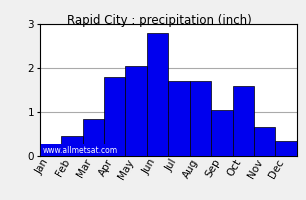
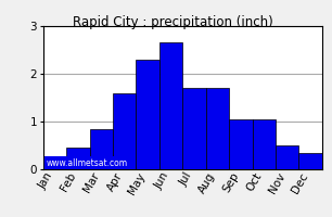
Apr: 1.80 -> 1.60
May: 2.05 -> 2.30
Jun: 2.80 -> 2.65
Oct: 1.60 -> 1.05
Nov: 0.65 -> 0.50
